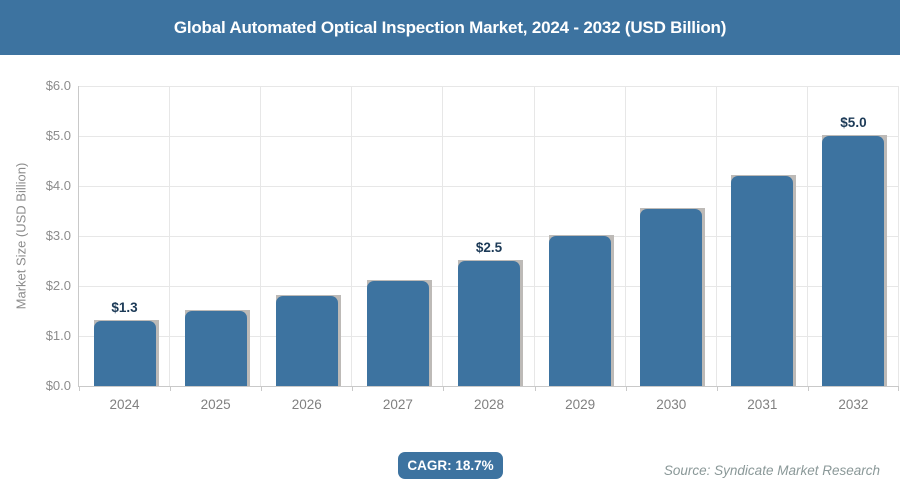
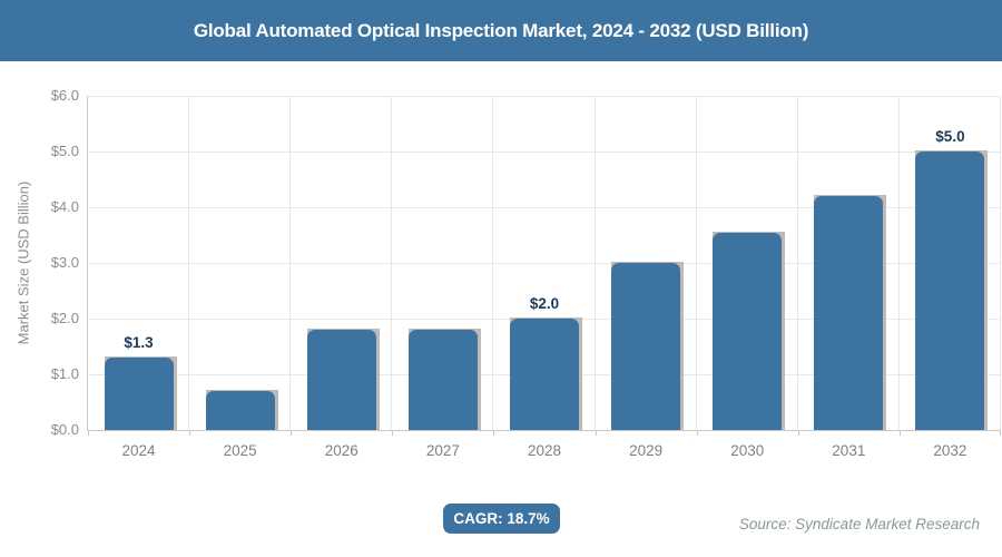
2025: $1.5 -> $0.7
2027: $2.1 -> $1.8
2028: $2.5 -> $2.0
